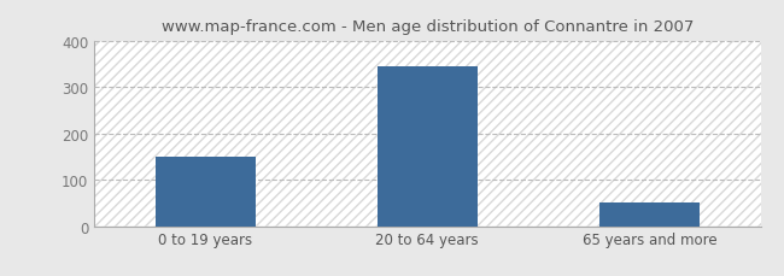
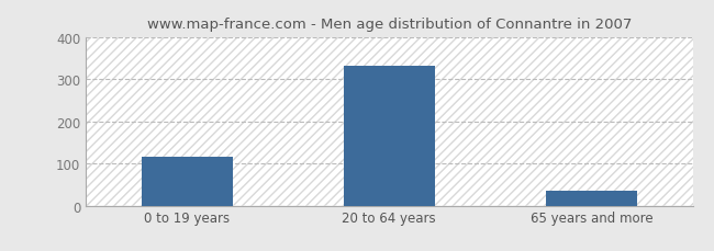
0 to 19 years: 150 -> 115
20 to 64 years: 345 -> 330
65 years and more: 52 -> 35
